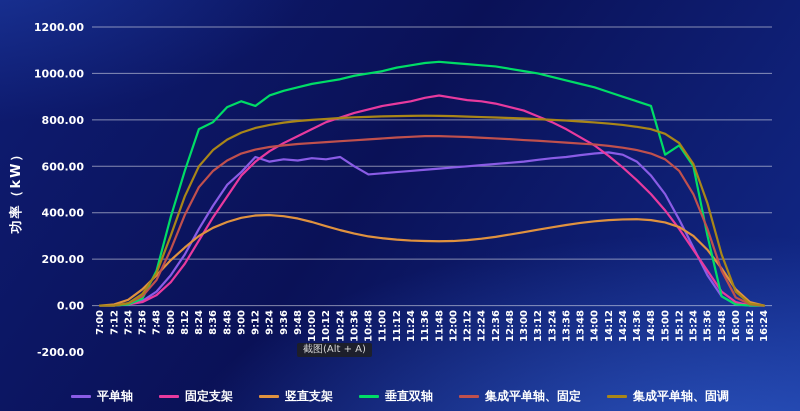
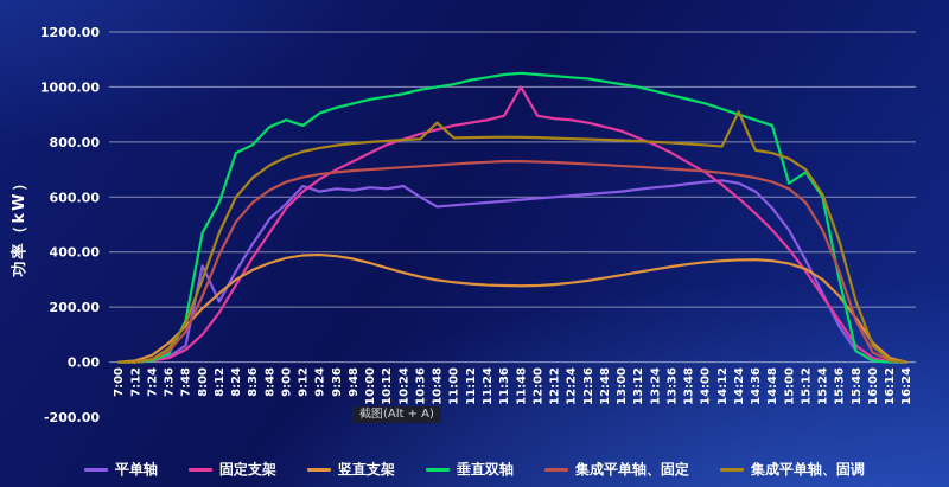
平单轴/8:00: 130 -> 350
垂直双轴/8:00: 380 -> 470
集成平单轴、固调/10:48: 810 -> 870
固定支架/11:48: 900 -> 1000
集成平单轴、固调/14:24: 780 -> 910
